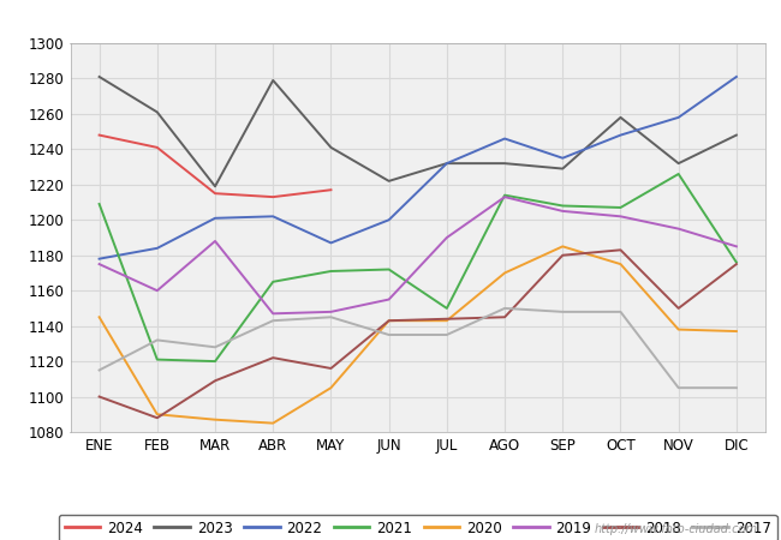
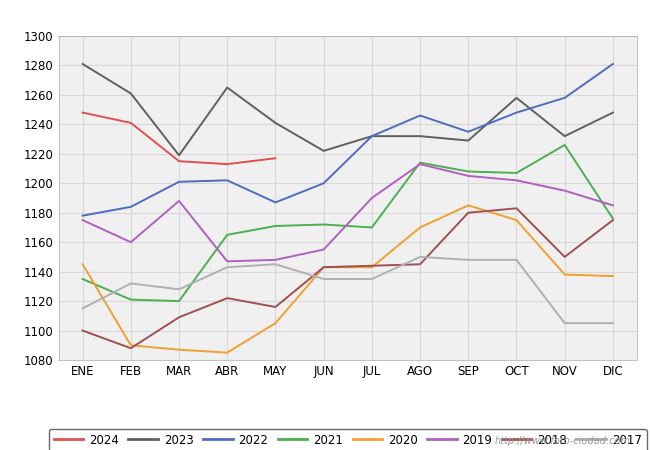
2021/ENE: 1209 -> 1135
2023/ABR: 1279 -> 1265
2021/JUL: 1150 -> 1170
